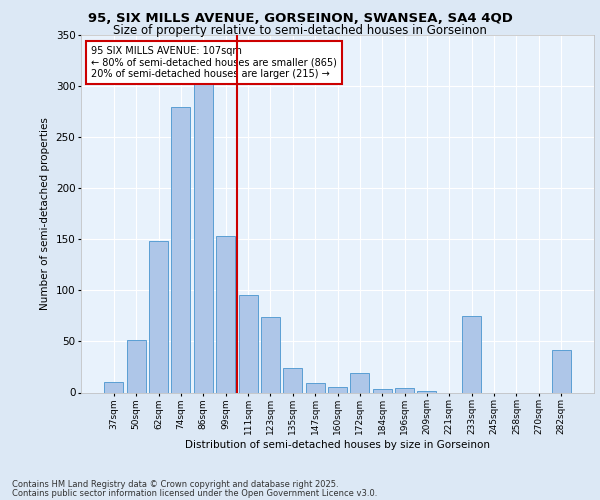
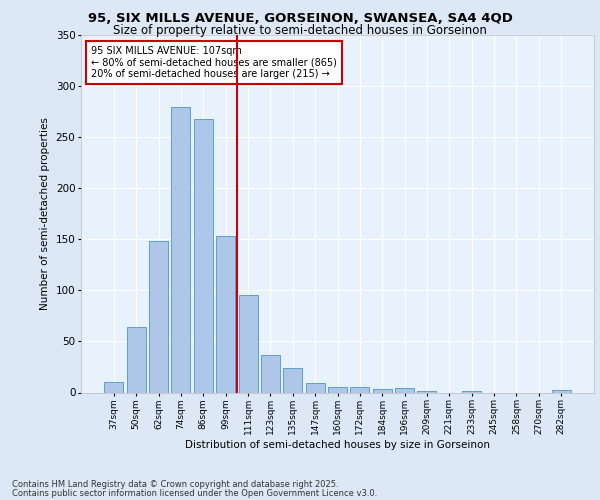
50sqm: 51 -> 64
86sqm: 303 -> 268
123sqm: 74 -> 37
172sqm: 19 -> 5
233sqm: 75 -> 1
282sqm: 42 -> 2
